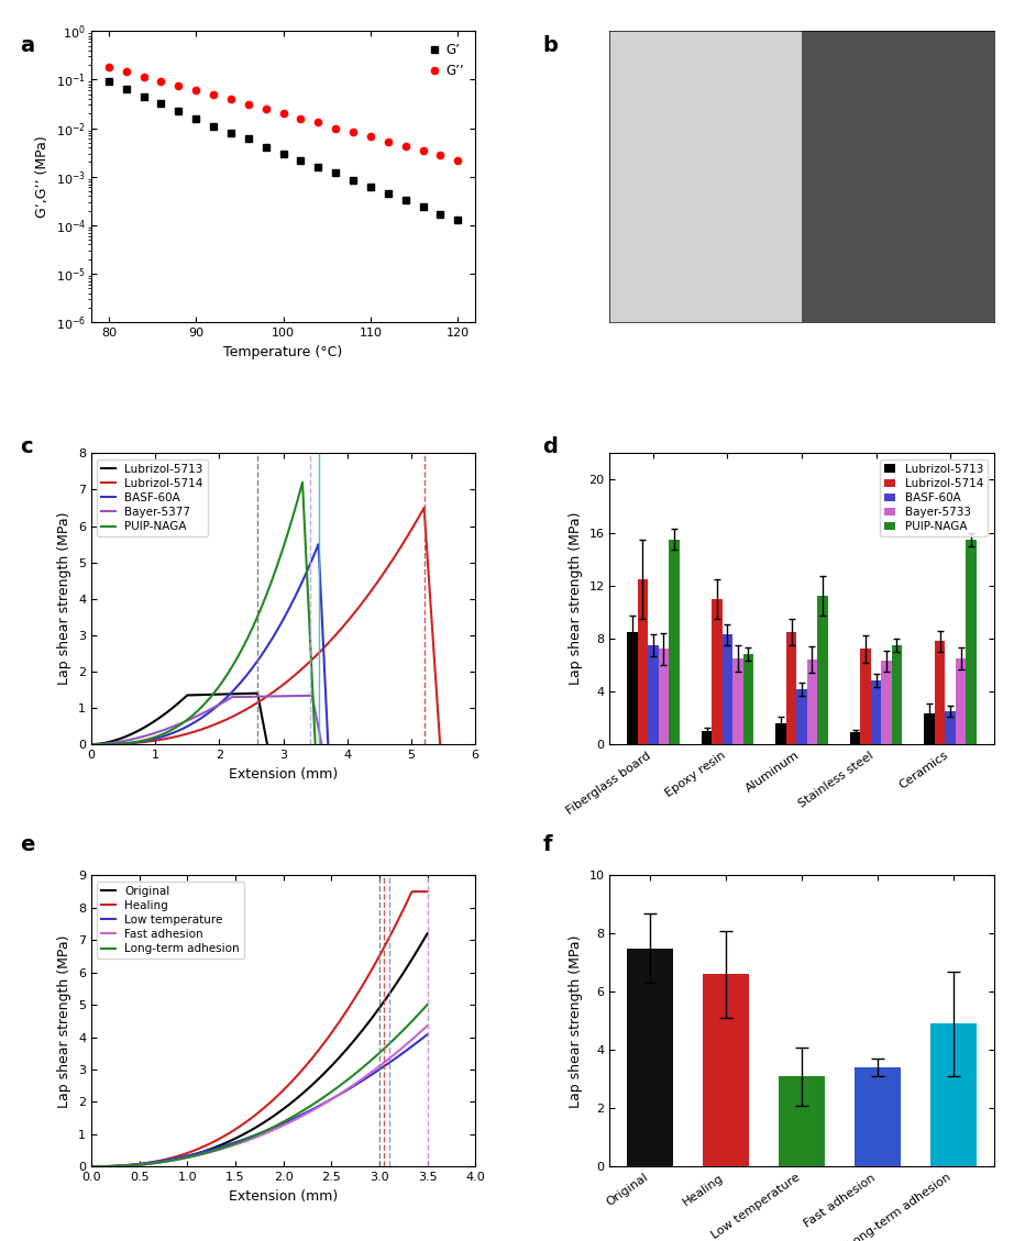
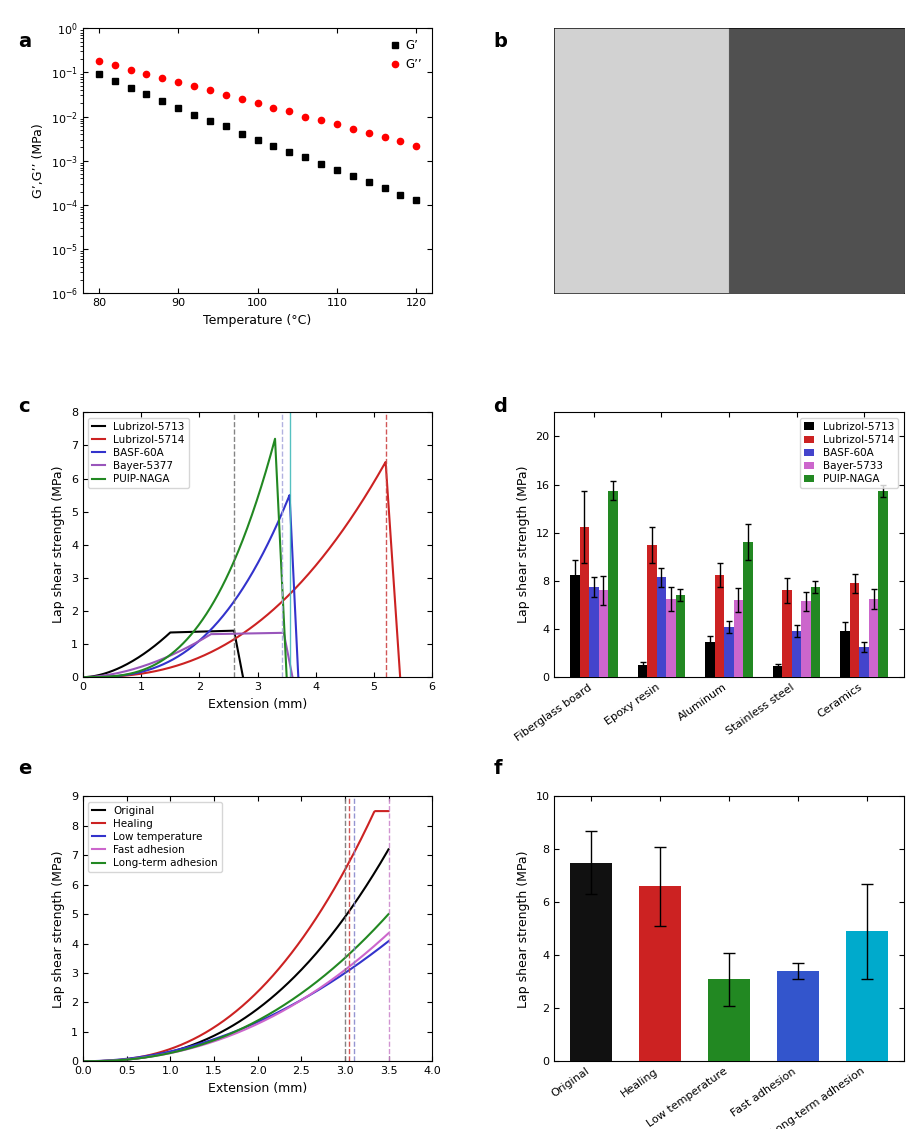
Lubrizol-5713/Aluminum: 1.6 -> 2.9
BASF-60A/Stainless steel: 4.8 -> 3.8
Lubrizol-5713/Ceramics: 2.3 -> 3.8
